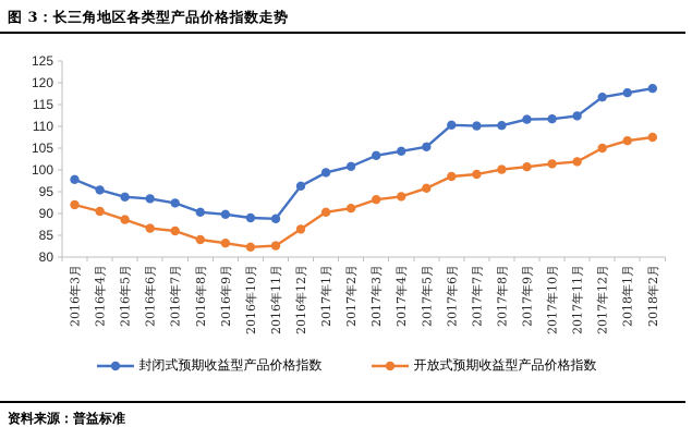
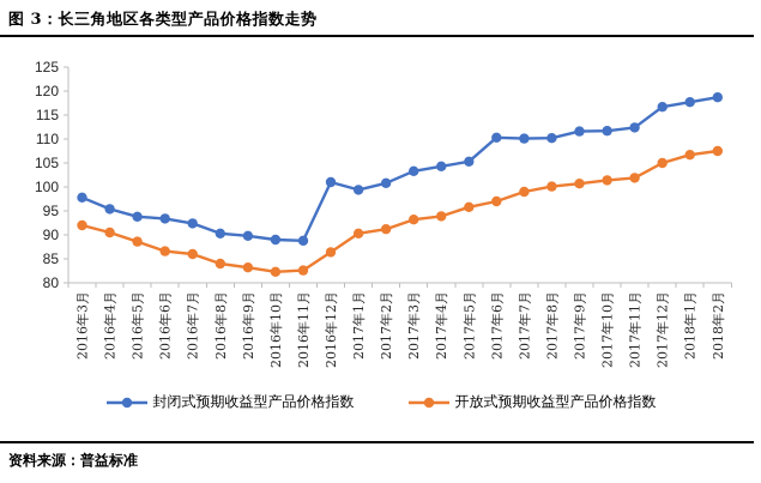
封闭式预期收益型产品价格指数/2016年12月: 96 -> 101
开放式预期收益型产品价格指数/2017年6月: 98 -> 97
